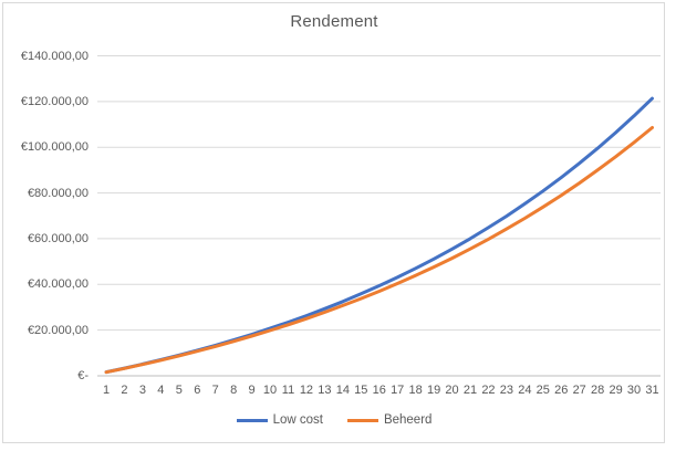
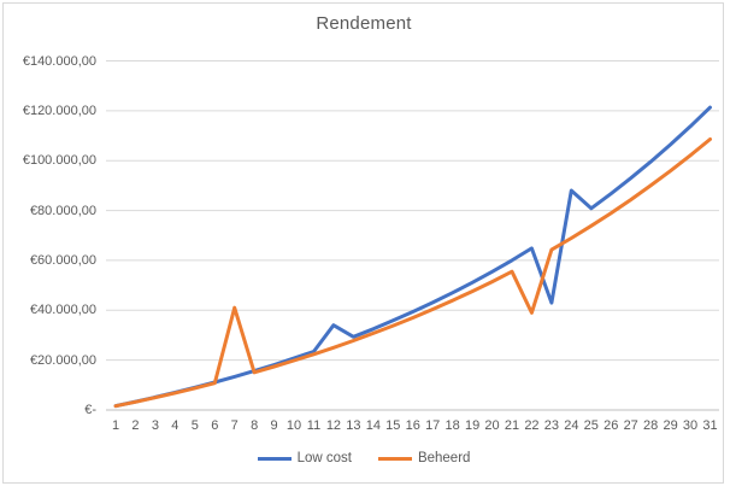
Beheerd/7: €13000 -> €41000
Low cost/12: €26000 -> €34000
Beheerd/22: €60000 -> €39000
Low cost/23: €70000 -> €43000
Low cost/24: €75000 -> €88000
